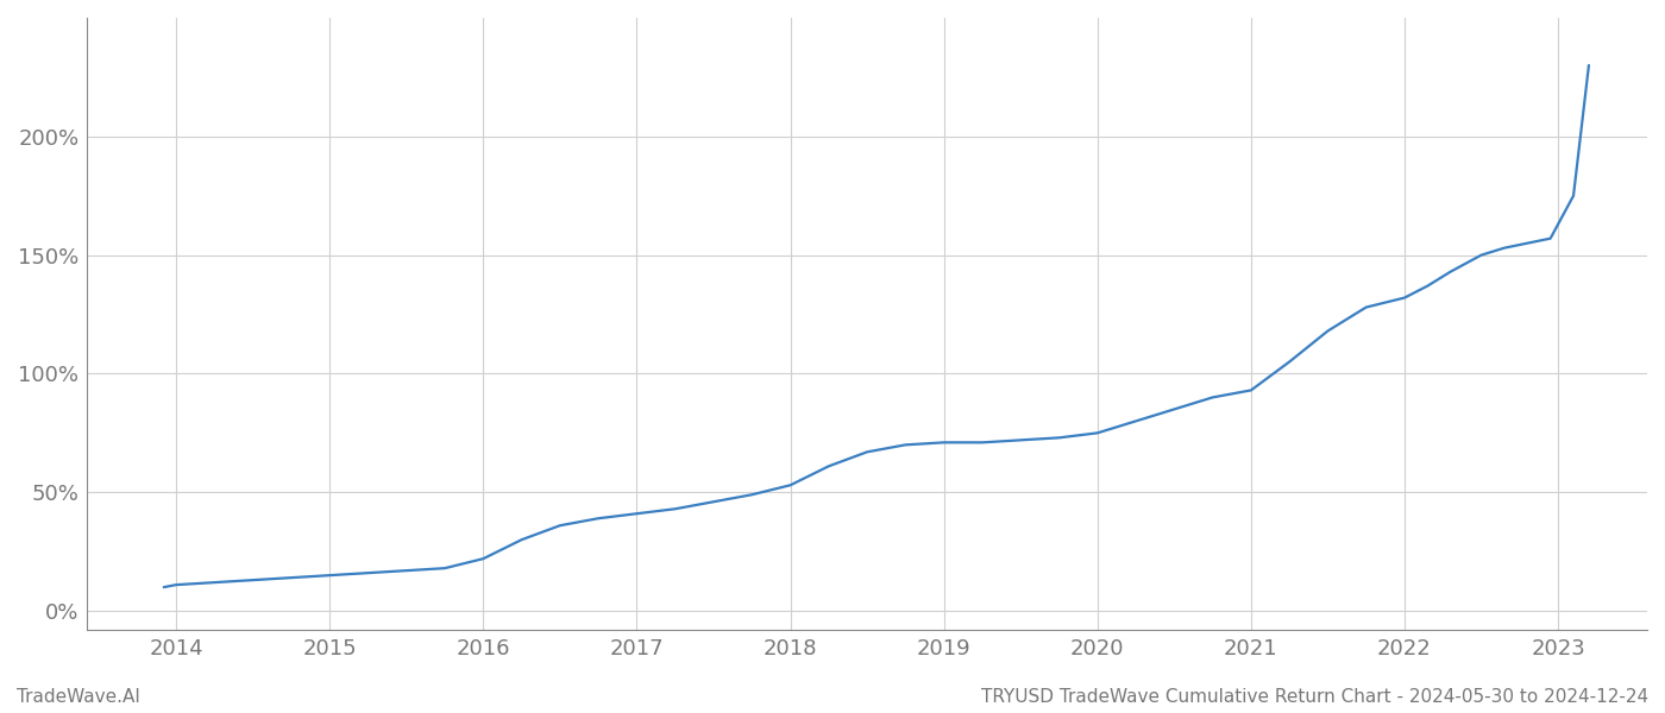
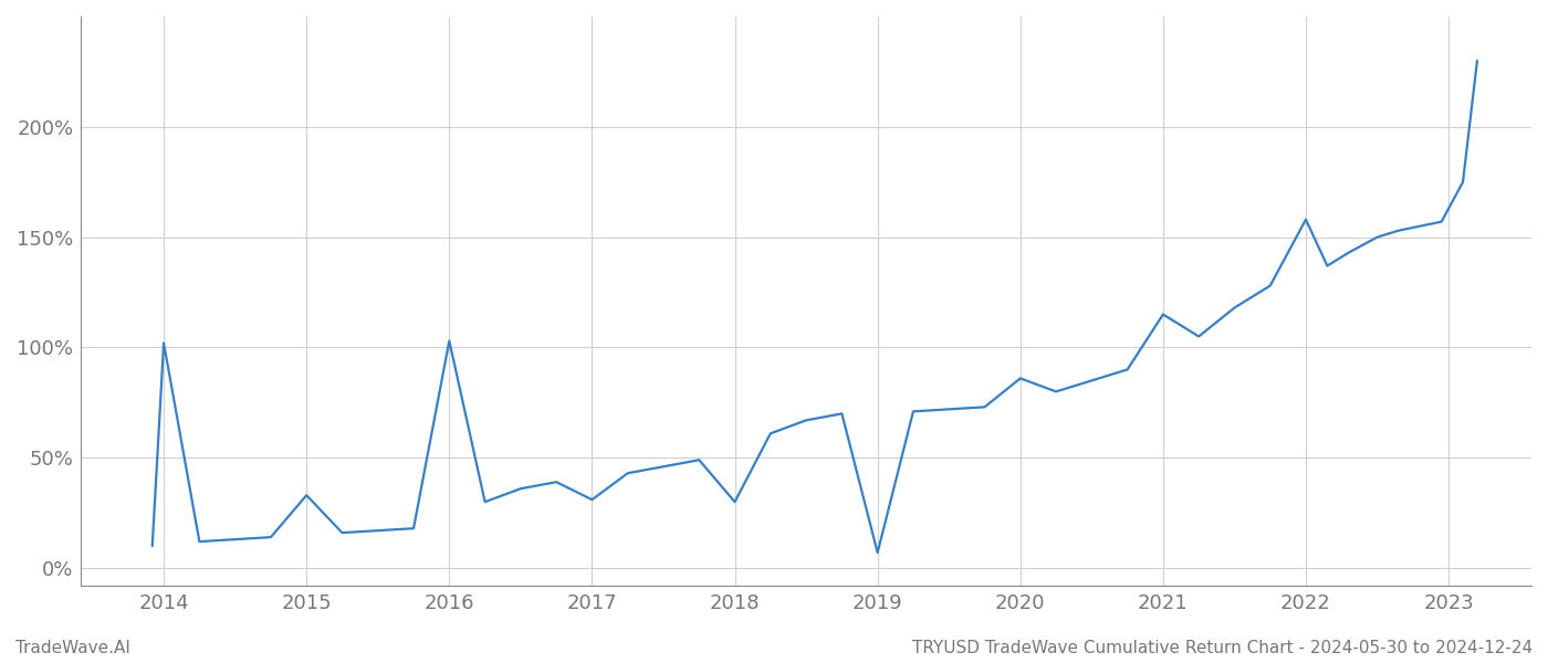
2014: 11% -> 102%
2015: 15% -> 33%
2016: 22% -> 103%
2017: 41% -> 31%
2018: 53% -> 30%
2019: 71% -> 7%
2020: 75% -> 86%
2021: 93% -> 115%
2022: 132% -> 158%
